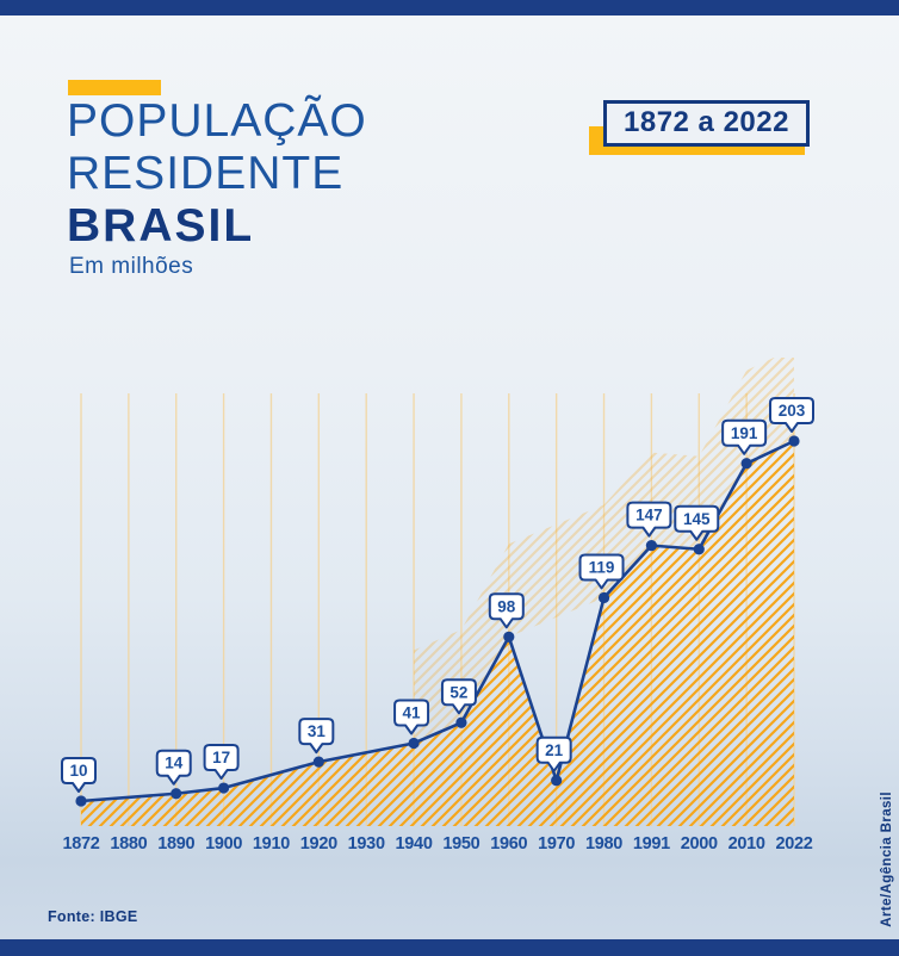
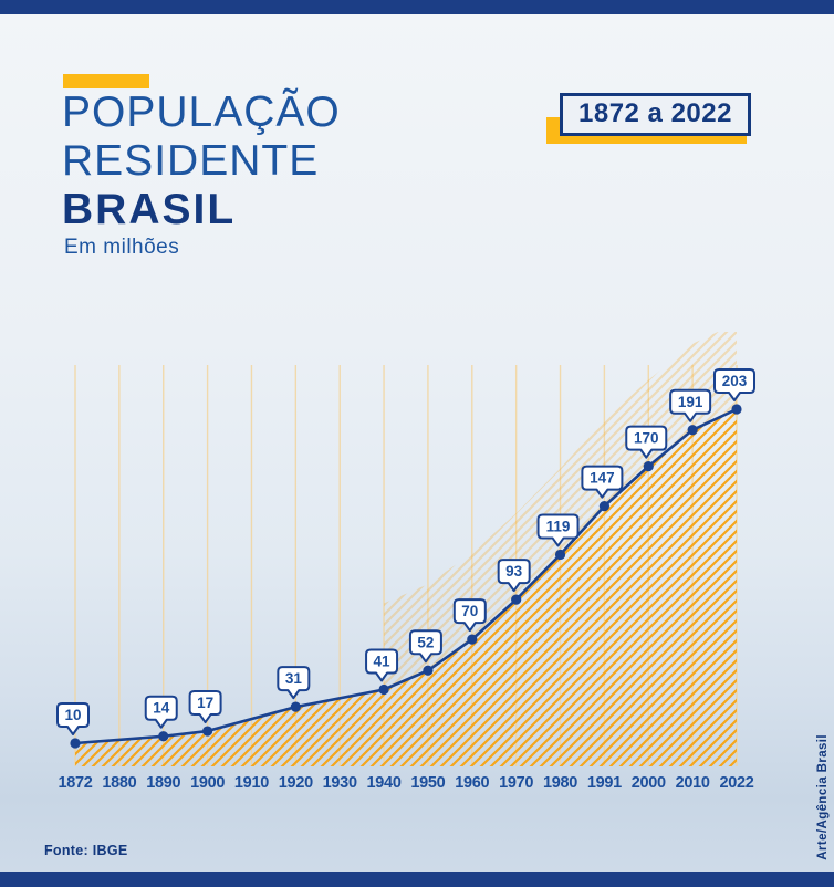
1960: 98 -> 70
1970: 21 -> 93
2000: 145 -> 170
